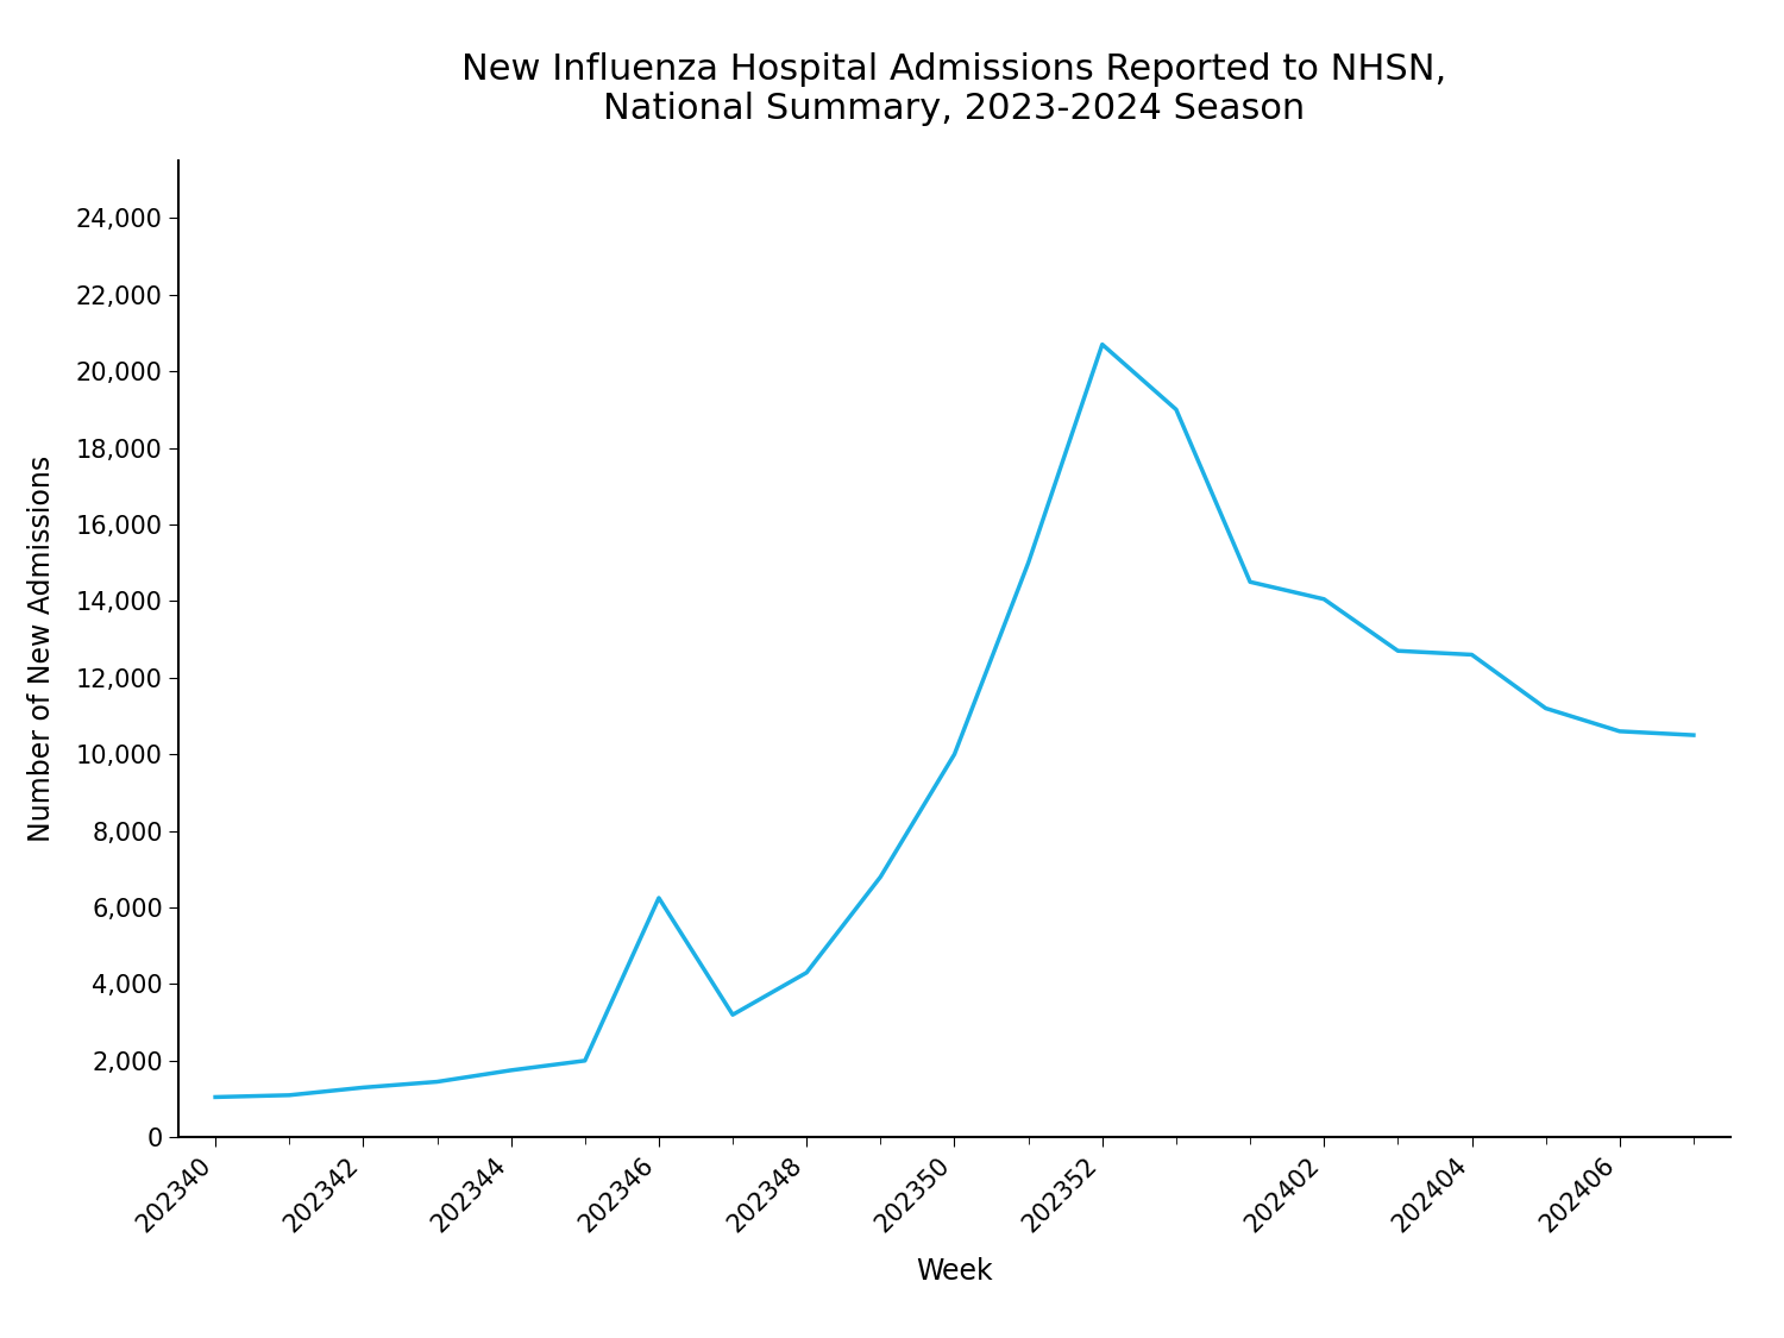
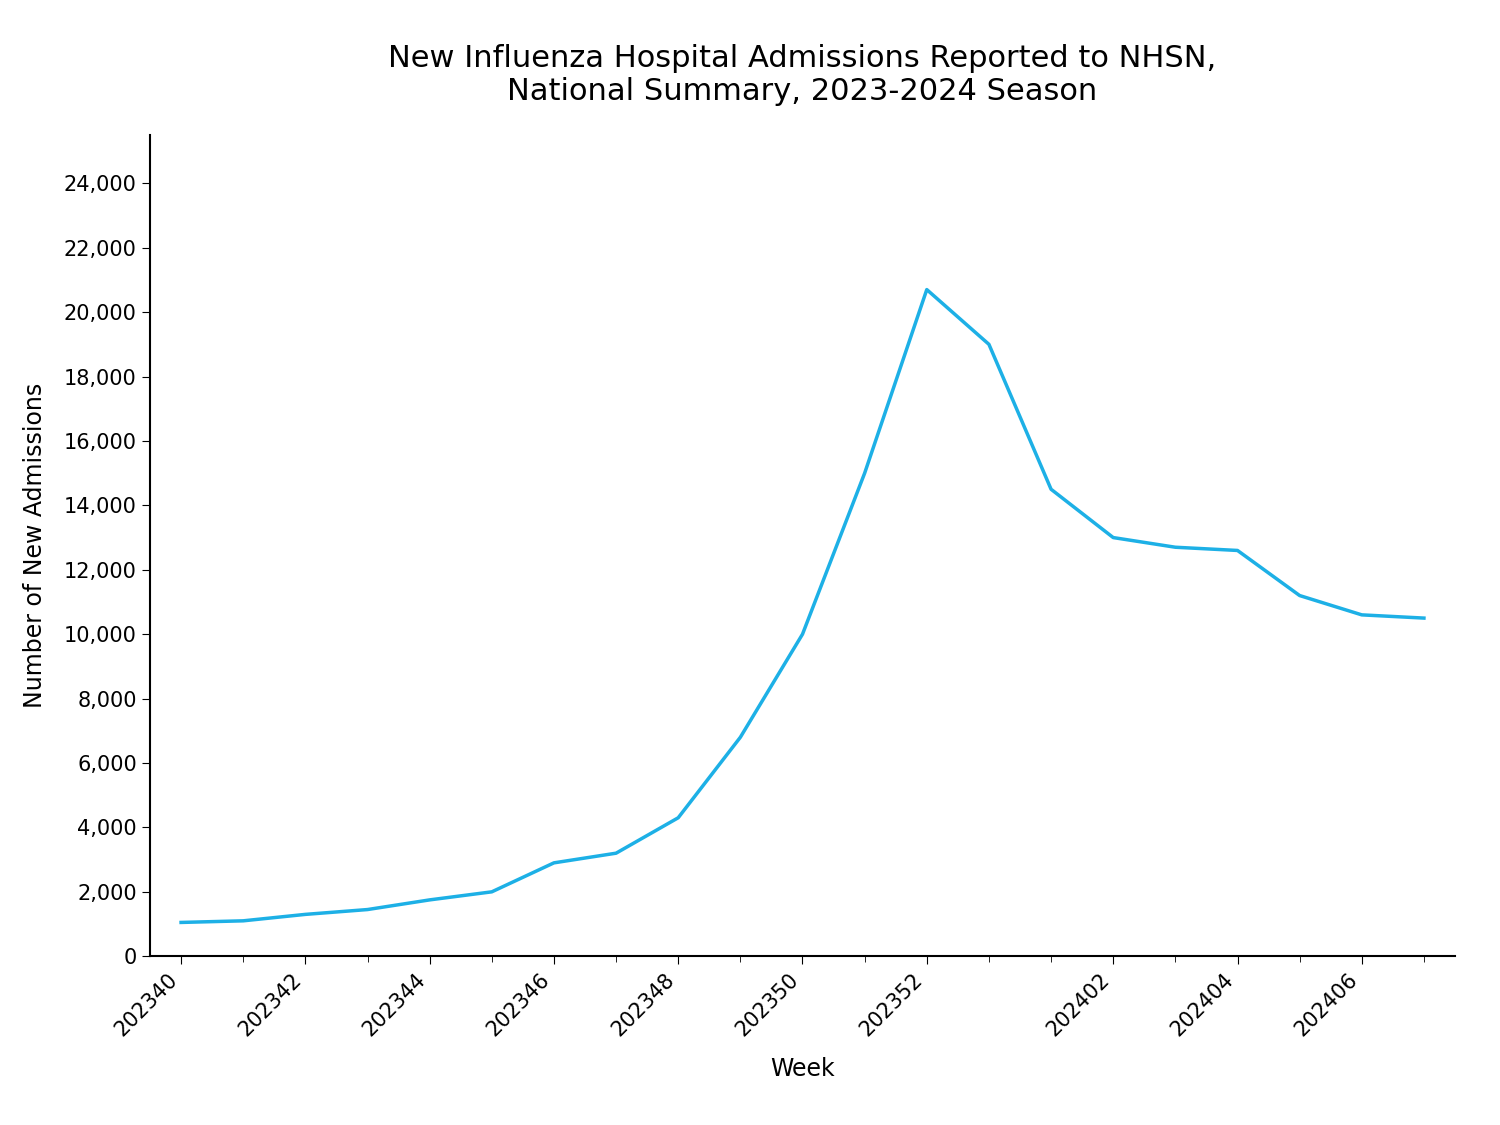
202346: 6,250 -> 2,900
202402: 14,050 -> 13,000
